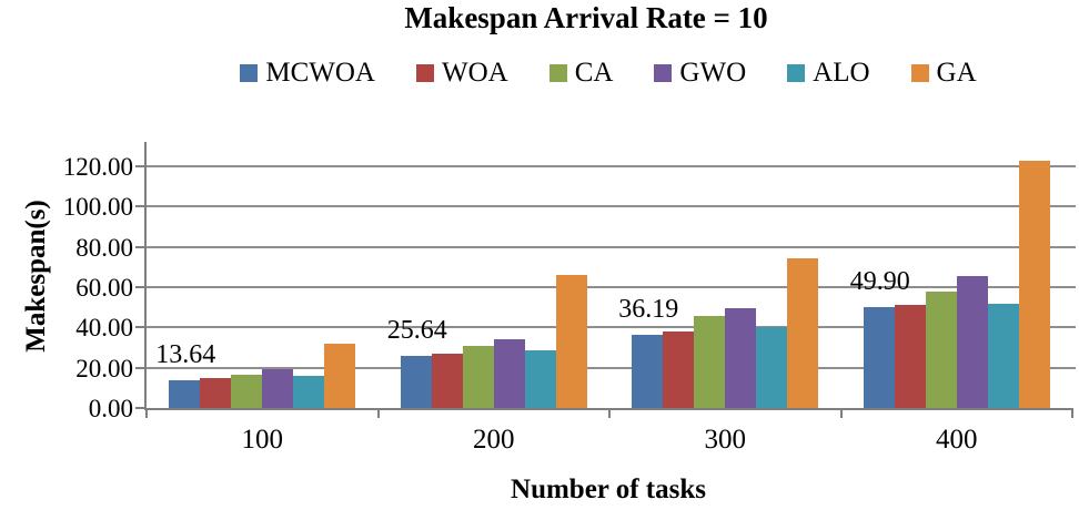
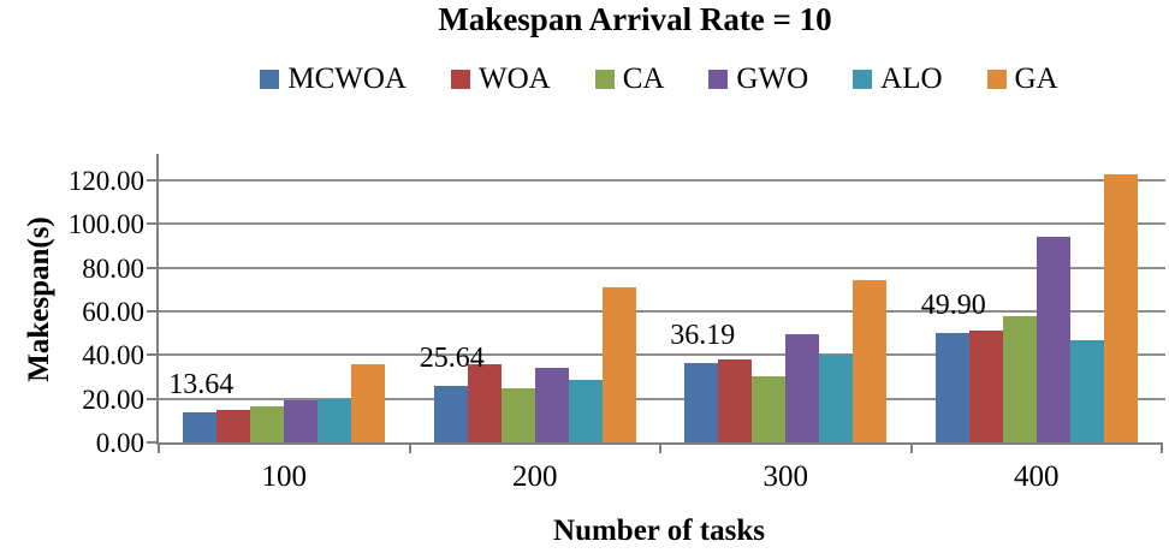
ALO/100: 16 -> 20
GA/100: 32 -> 36
WOA/200: 27 -> 36
CA/200: 31 -> 25
GA/200: 66 -> 71
CA/300: 45 -> 30
GWO/400: 65 -> 94
ALO/400: 52 -> 47
